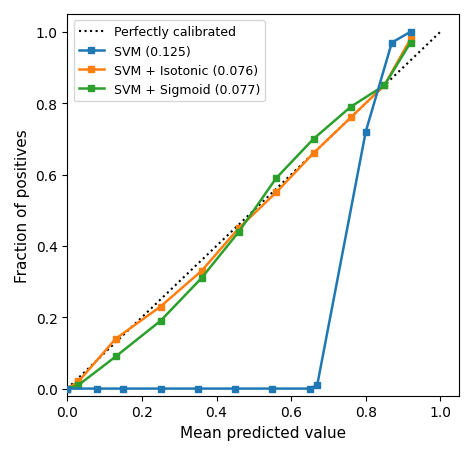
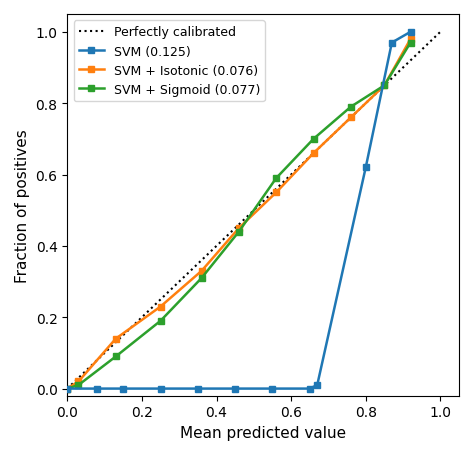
SVM (0.125)/0.8: 0.72 -> 0.62
